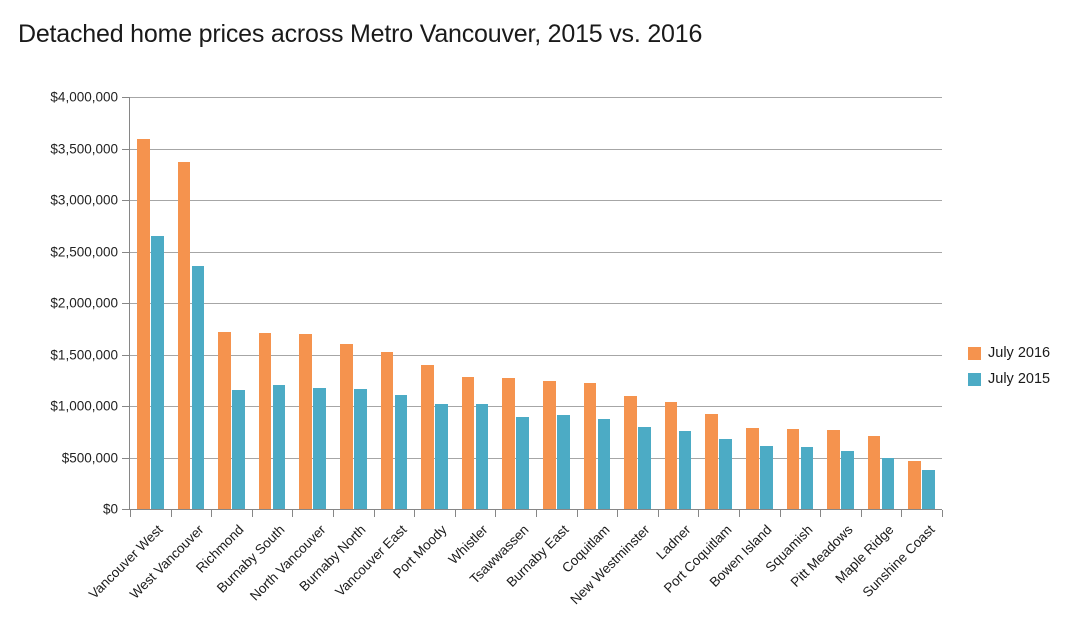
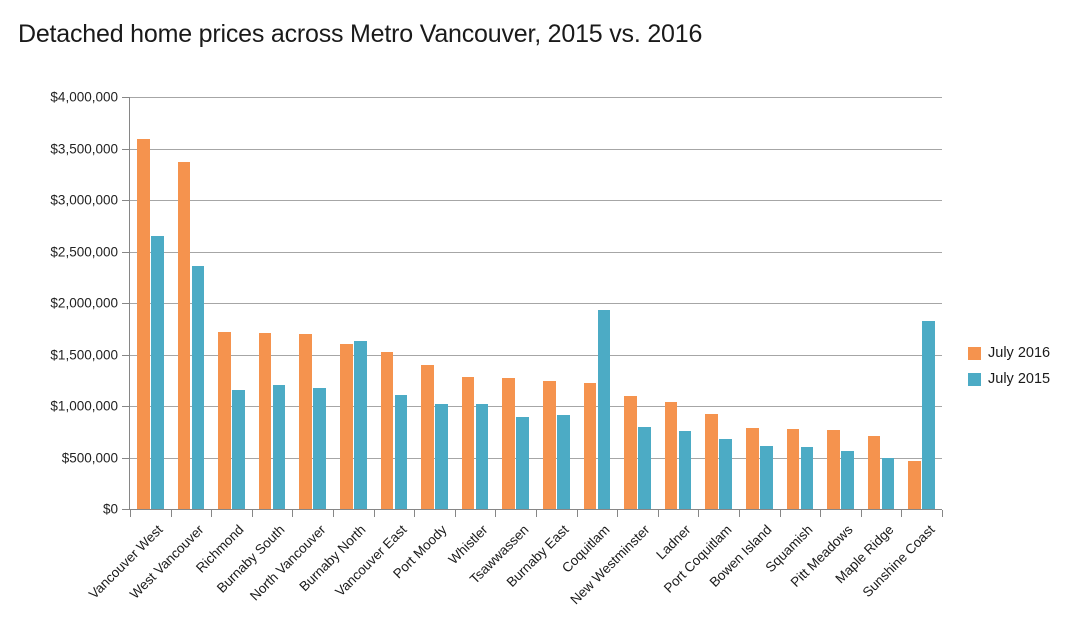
July 2015/Burnaby North: $1160000 -> $1630000
July 2015/Coquitlam: $880000 -> $1930000
July 2015/Sunshine Coast: $380000 -> $1830000
